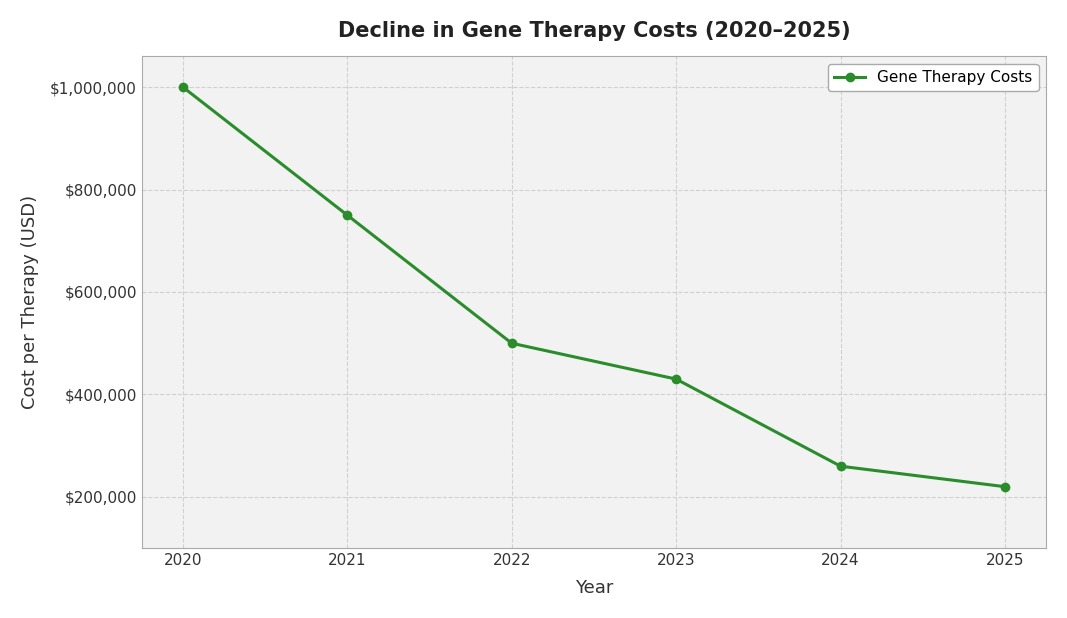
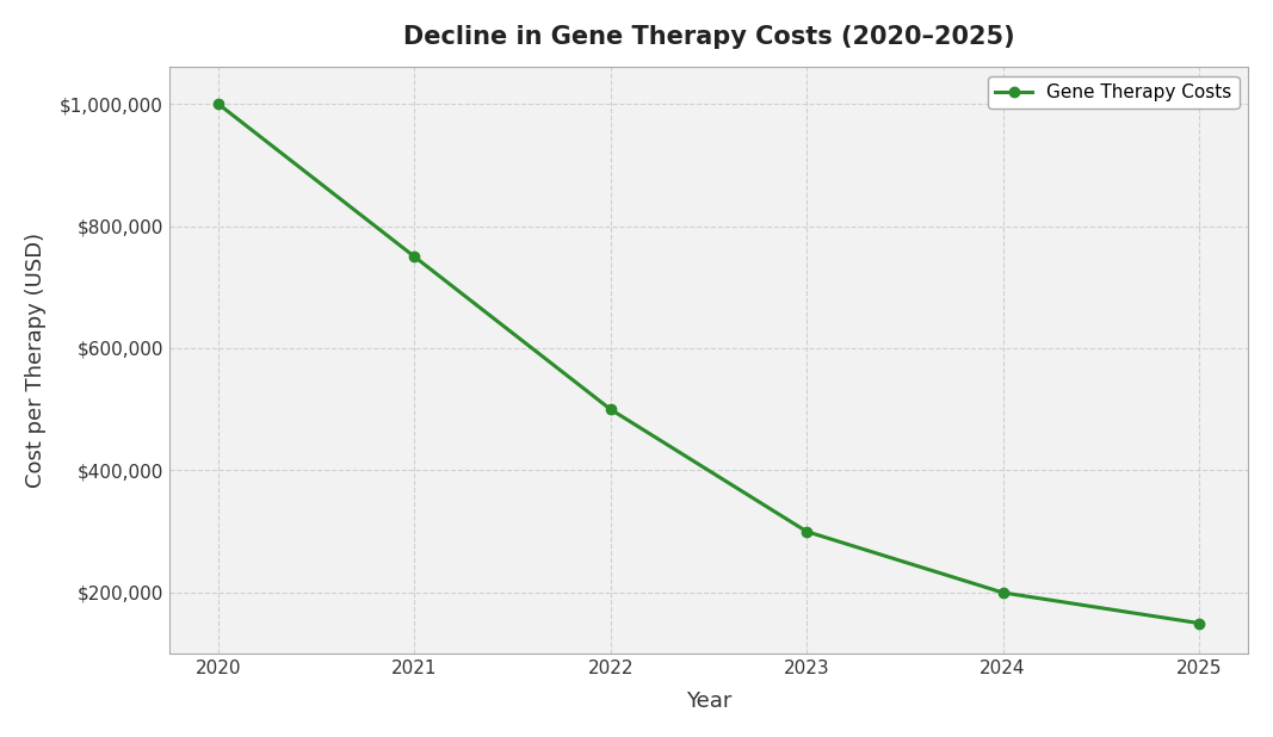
2023: $430,000 -> $300,000
2024: $260,000 -> $200,000
2025: $220,000 -> $150,000
